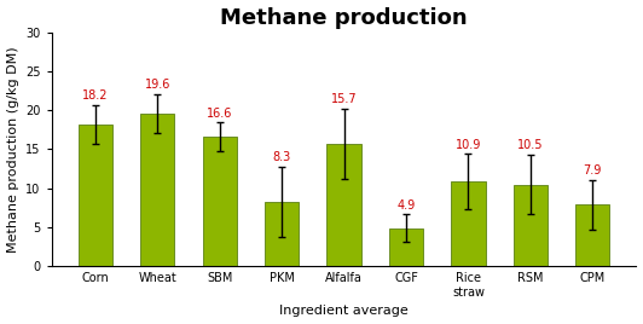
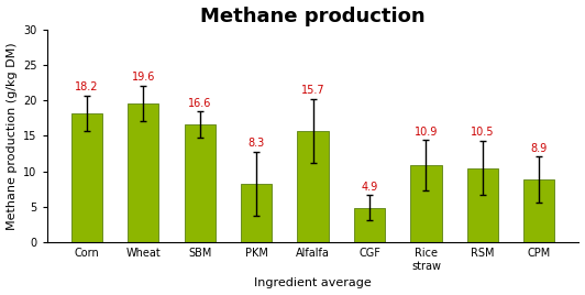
CPM: 7.9 -> 8.9
